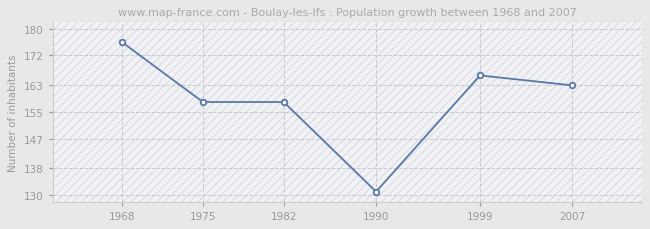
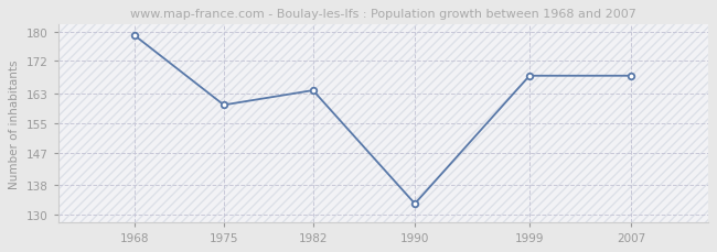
1968: 176 -> 179
1975: 158 -> 160
1982: 158 -> 164
1990: 131 -> 133
1999: 166 -> 168
2007: 163 -> 168
